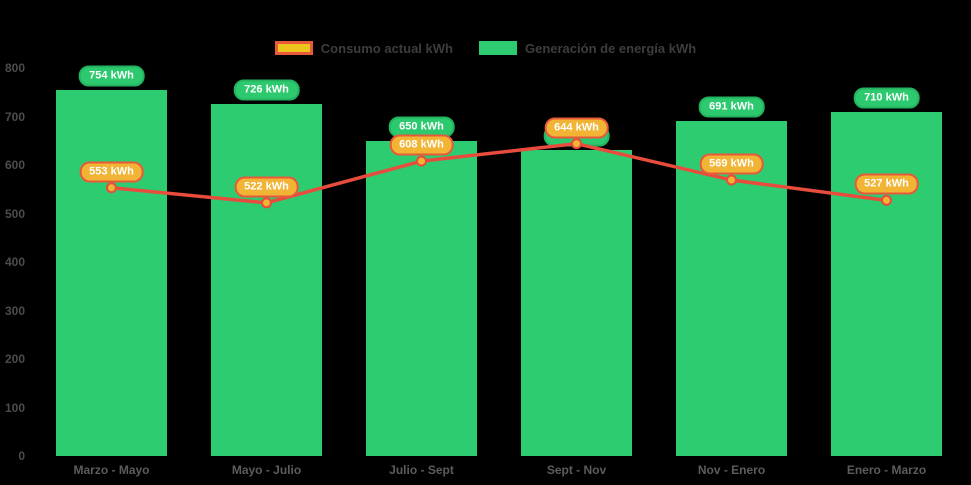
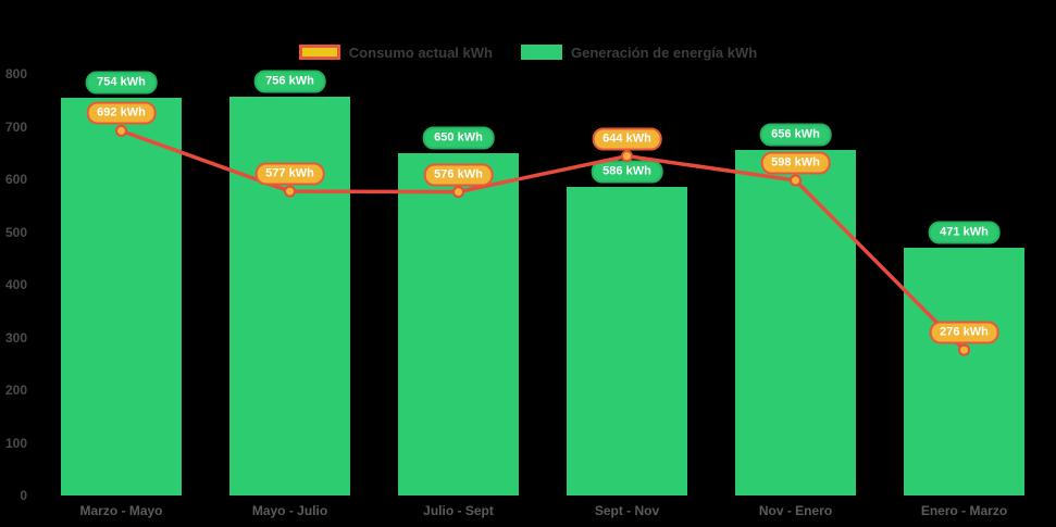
Consumo actual kWh/Marzo - Mayo: 553 -> 692
Generación de energía kWh/Mayo - Julio: 726 -> 756
Consumo actual kWh/Mayo - Julio: 522 -> 577
Consumo actual kWh/Julio - Sept: 608 -> 576
Generación de energía kWh/Sept - Nov: 630 -> 586
Generación de energía kWh/Nov - Enero: 691 -> 656
Consumo actual kWh/Nov - Enero: 569 -> 598
Generación de energía kWh/Enero - Marzo: 710 -> 471
Consumo actual kWh/Enero - Marzo: 527 -> 276
